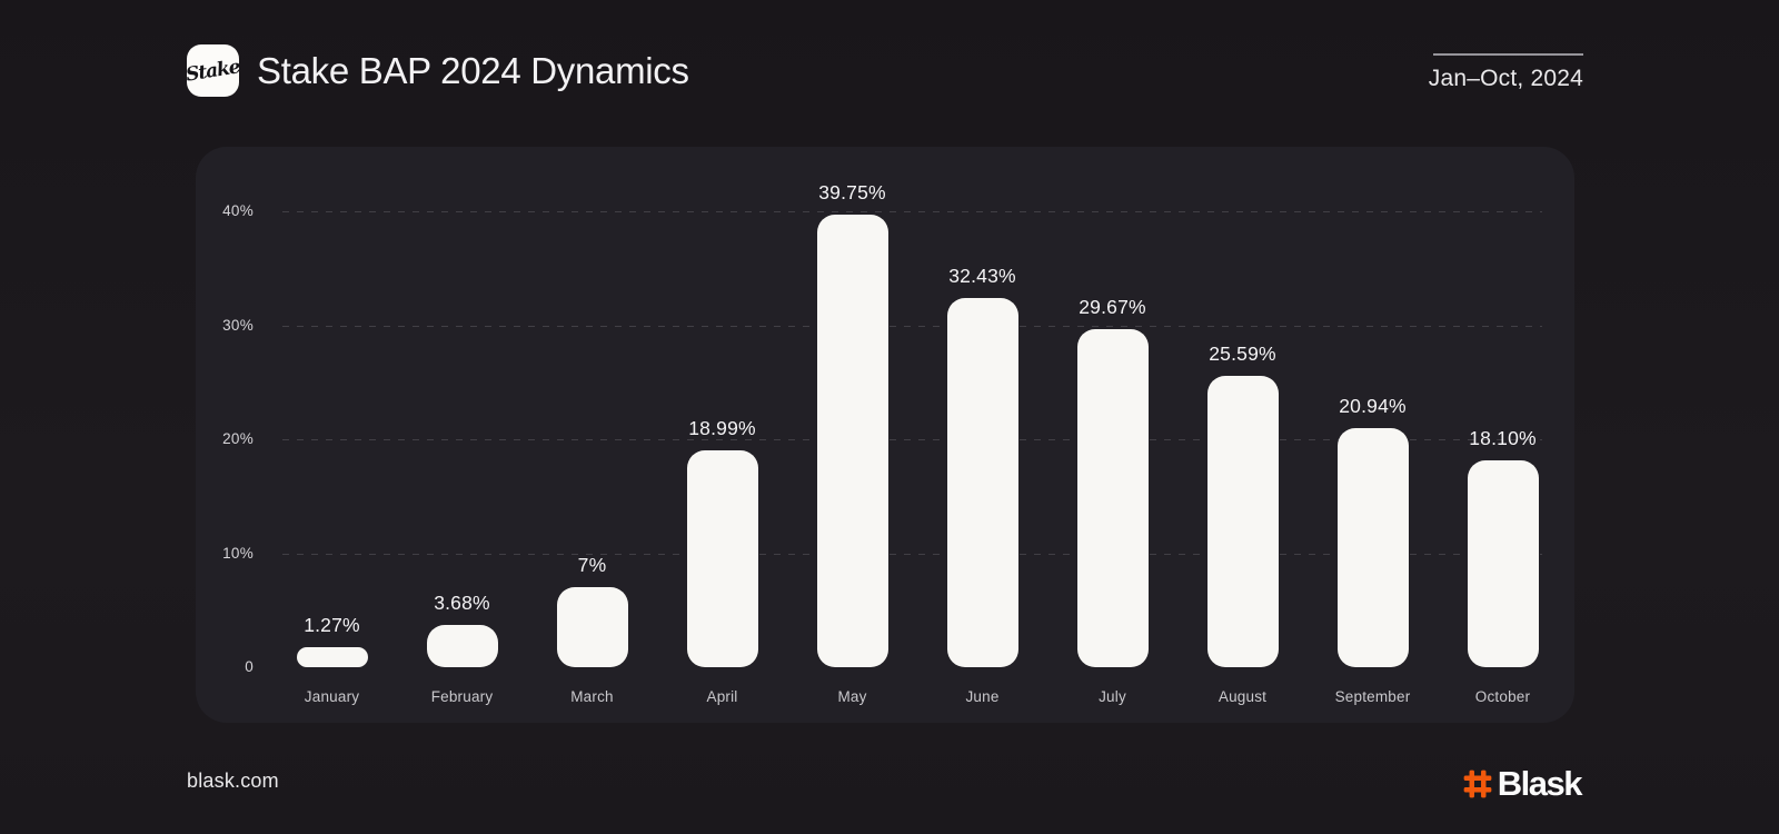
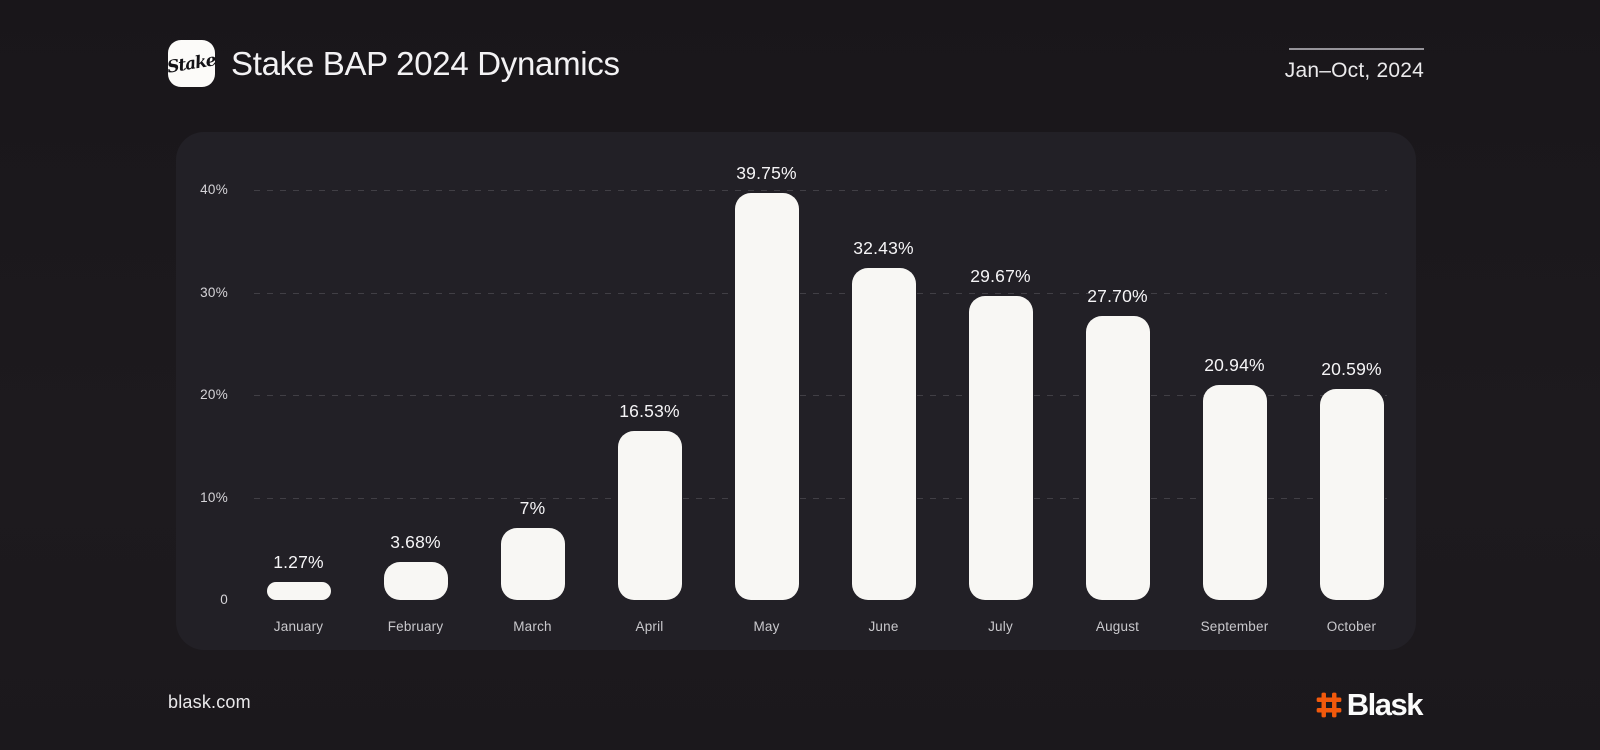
April: 18.99% -> 16.53%
August: 25.59% -> 27.70%
October: 18.10% -> 20.59%
